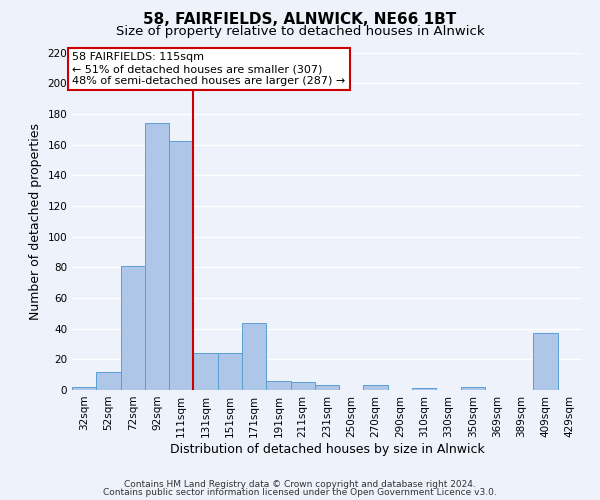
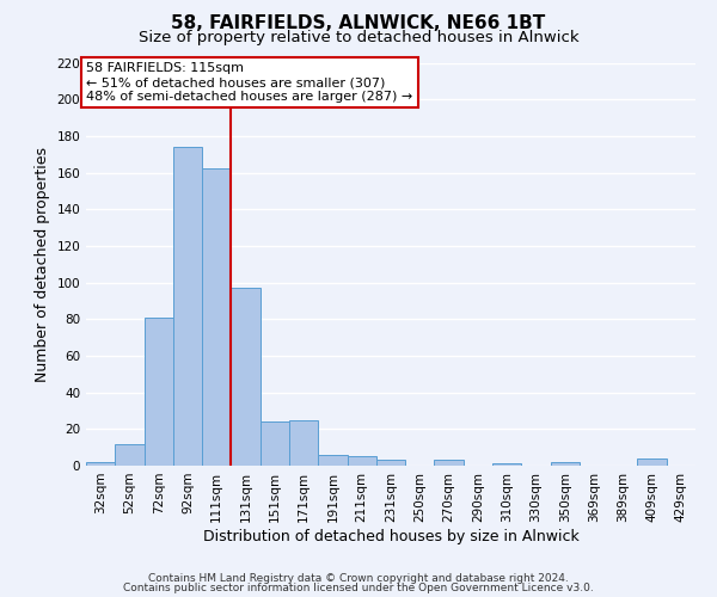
131sqm: 24 -> 97
171sqm: 44 -> 25
409sqm: 37 -> 4
